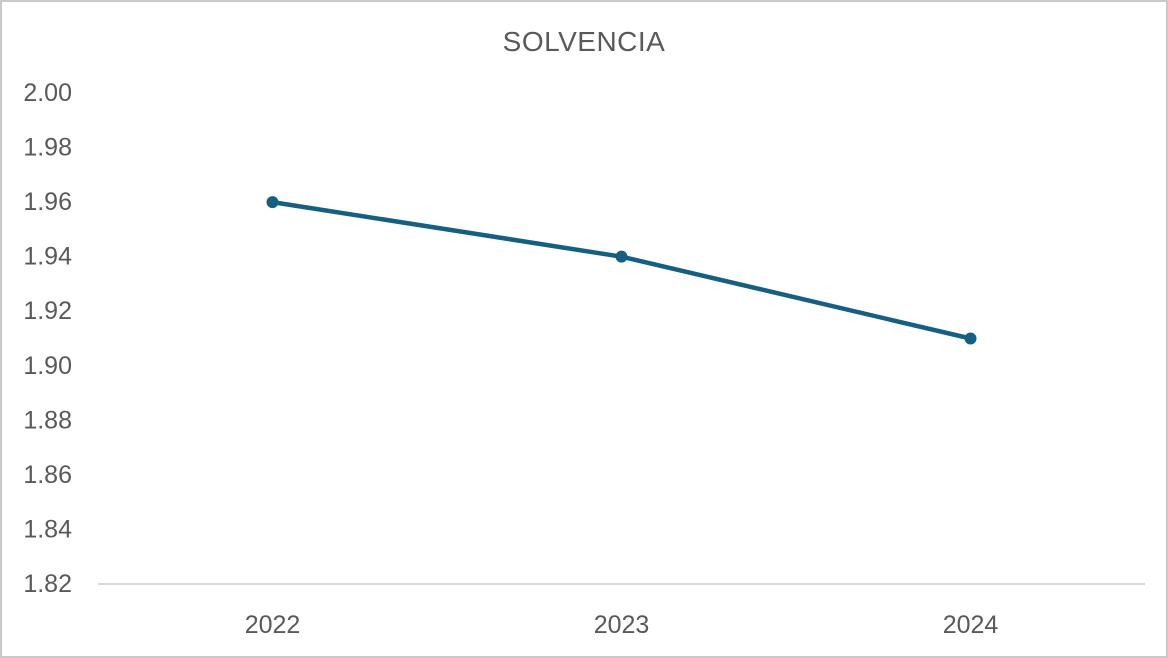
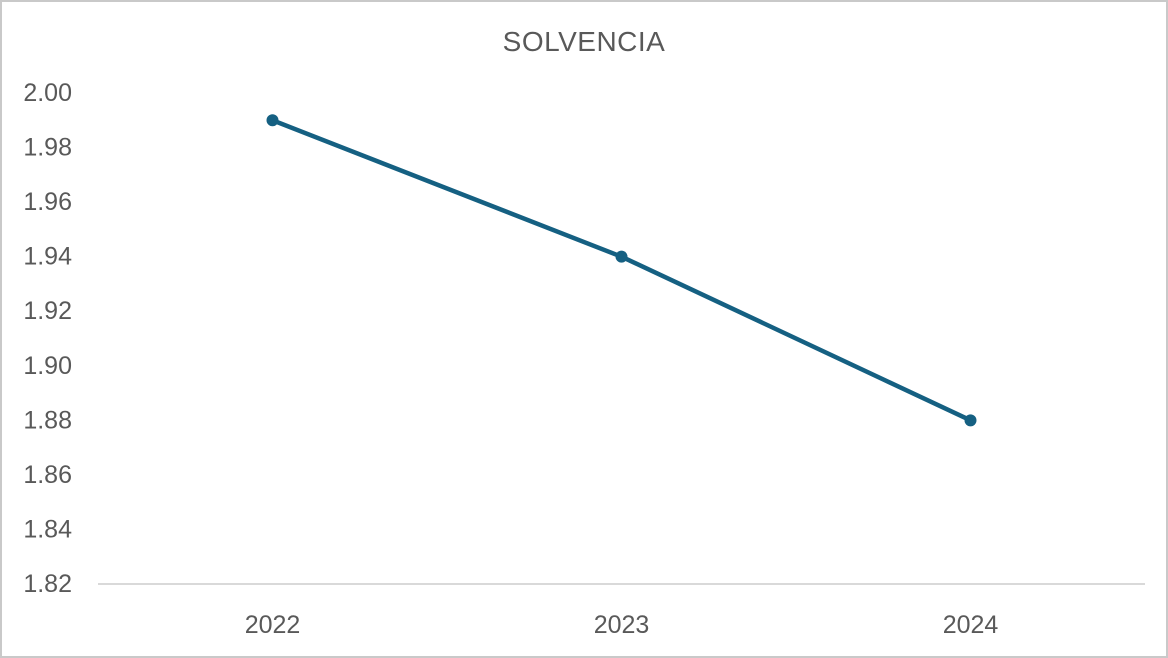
2022: 1.96 -> 1.99
2024: 1.91 -> 1.88
